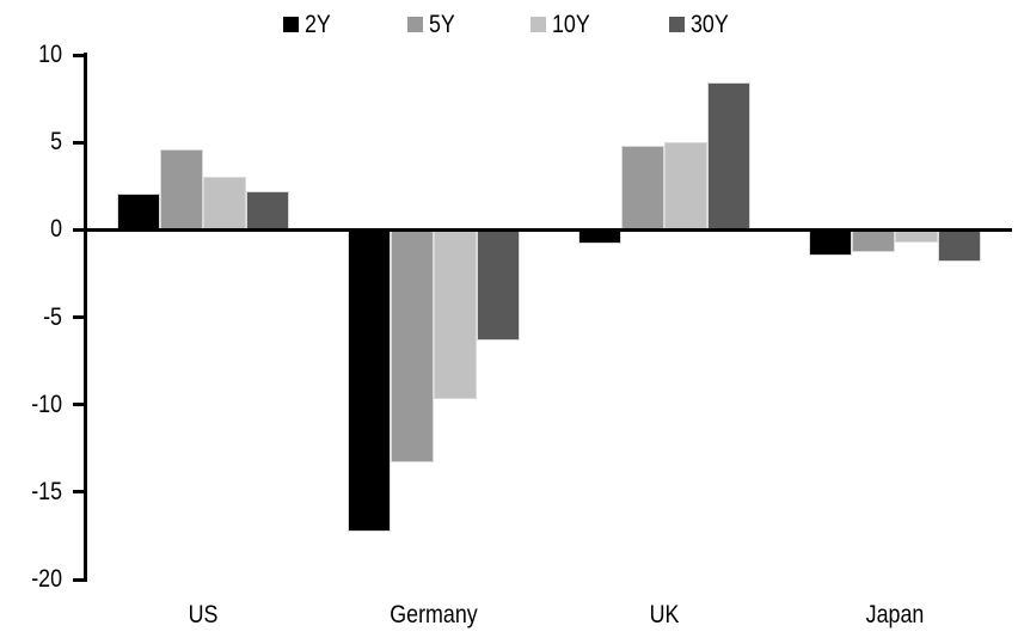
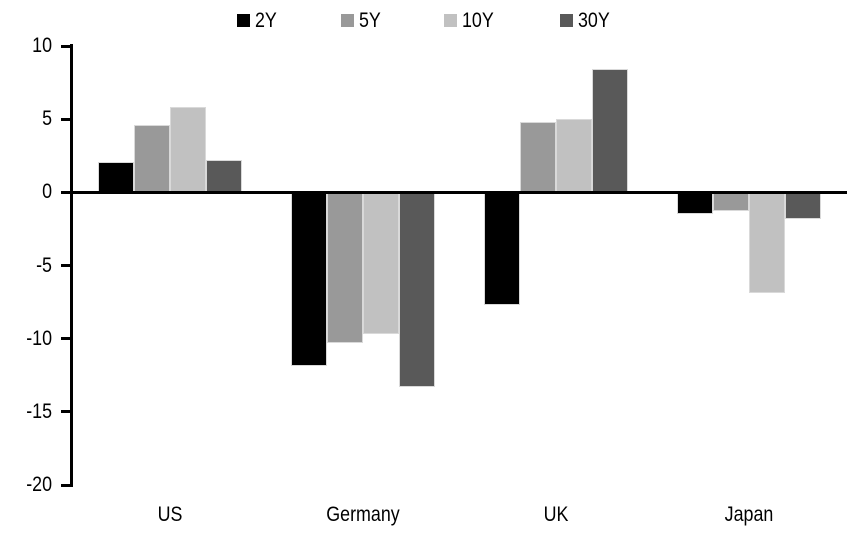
10Y/US: 3.0 -> 5.8
2Y/Germany: -17.3 -> -11.9
5Y/Germany: -13.3 -> -10.3
30Y/Germany: -6.3 -> -13.3
2Y/UK: -0.8 -> -7.7
10Y/Japan: -0.7 -> -6.9
